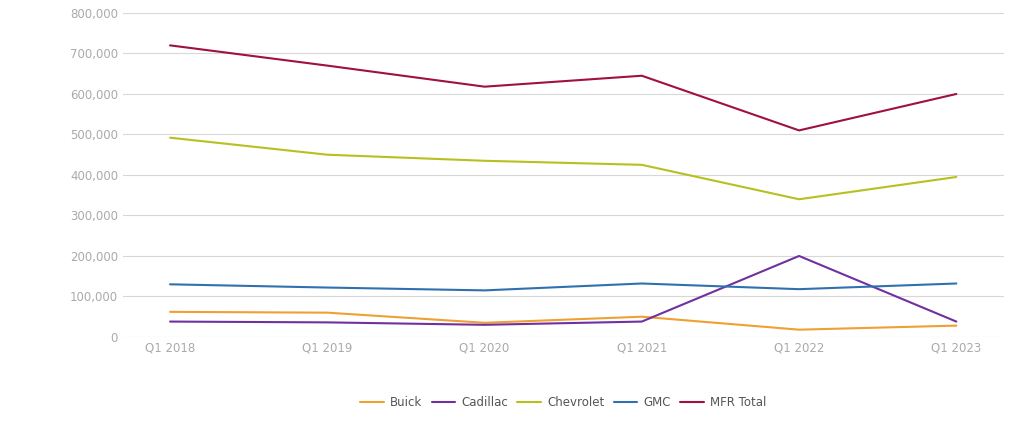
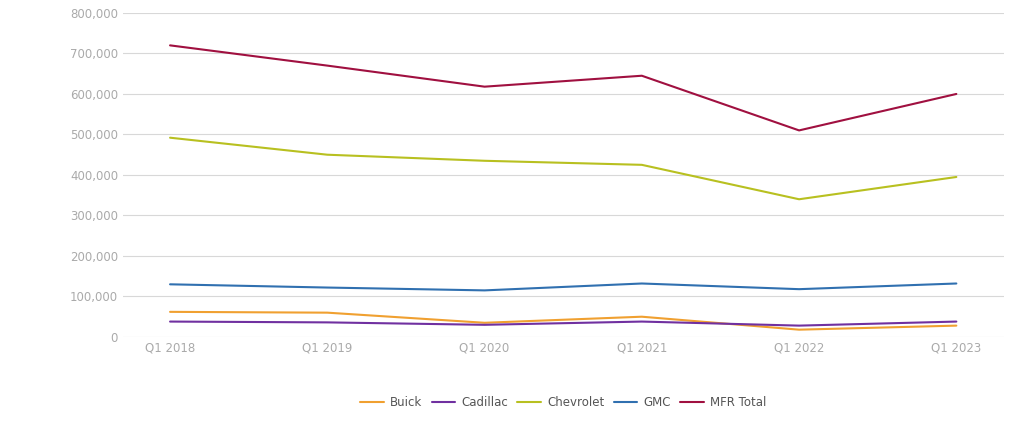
Cadillac/Q1 2022: 200,000 -> 28,000
